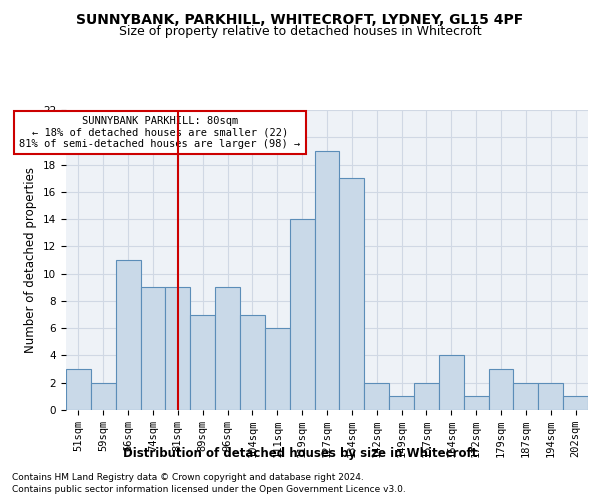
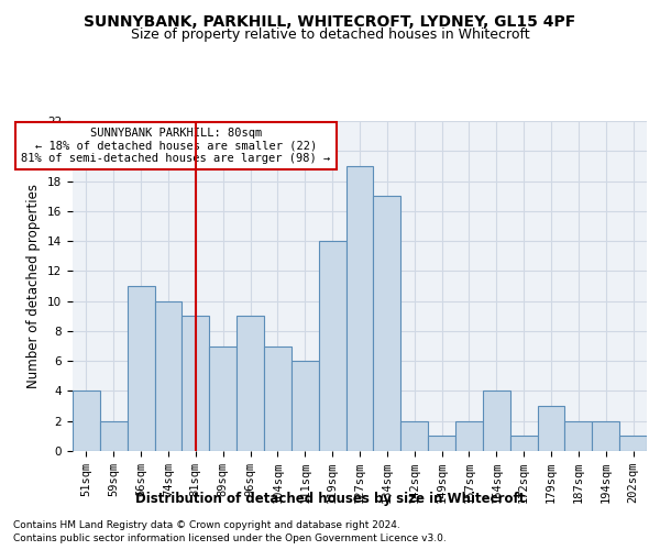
51sqm: 3 -> 4
74sqm: 9 -> 10
